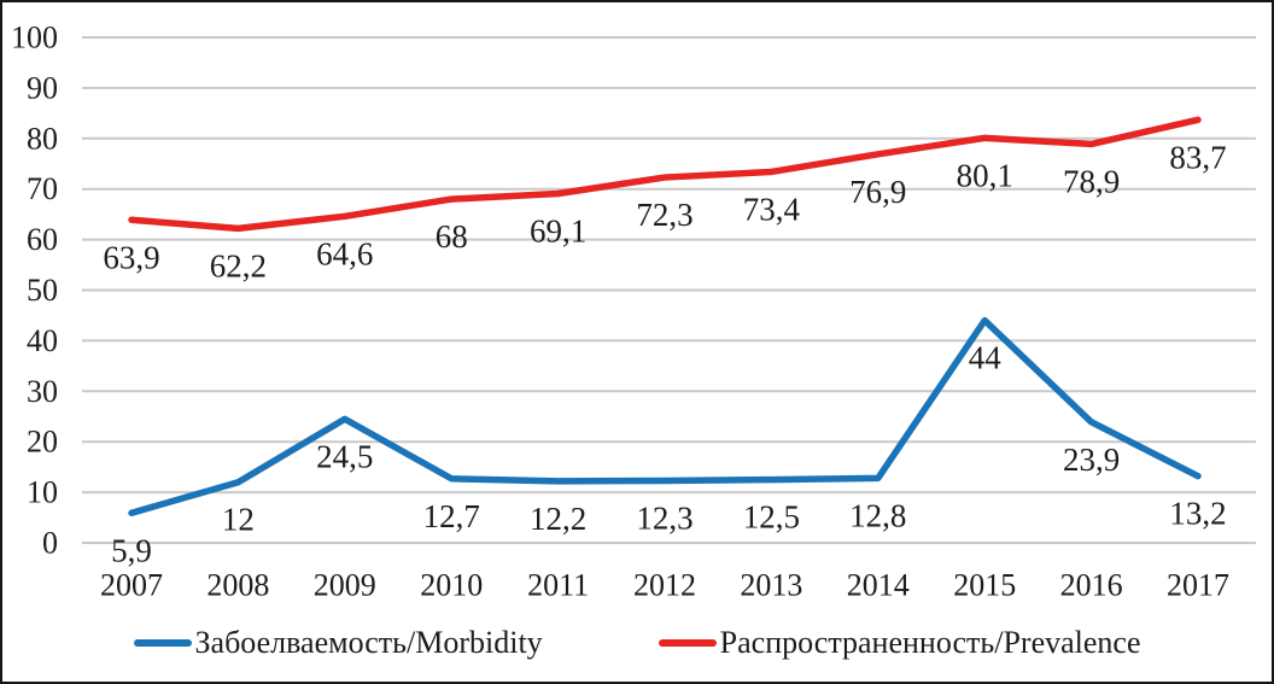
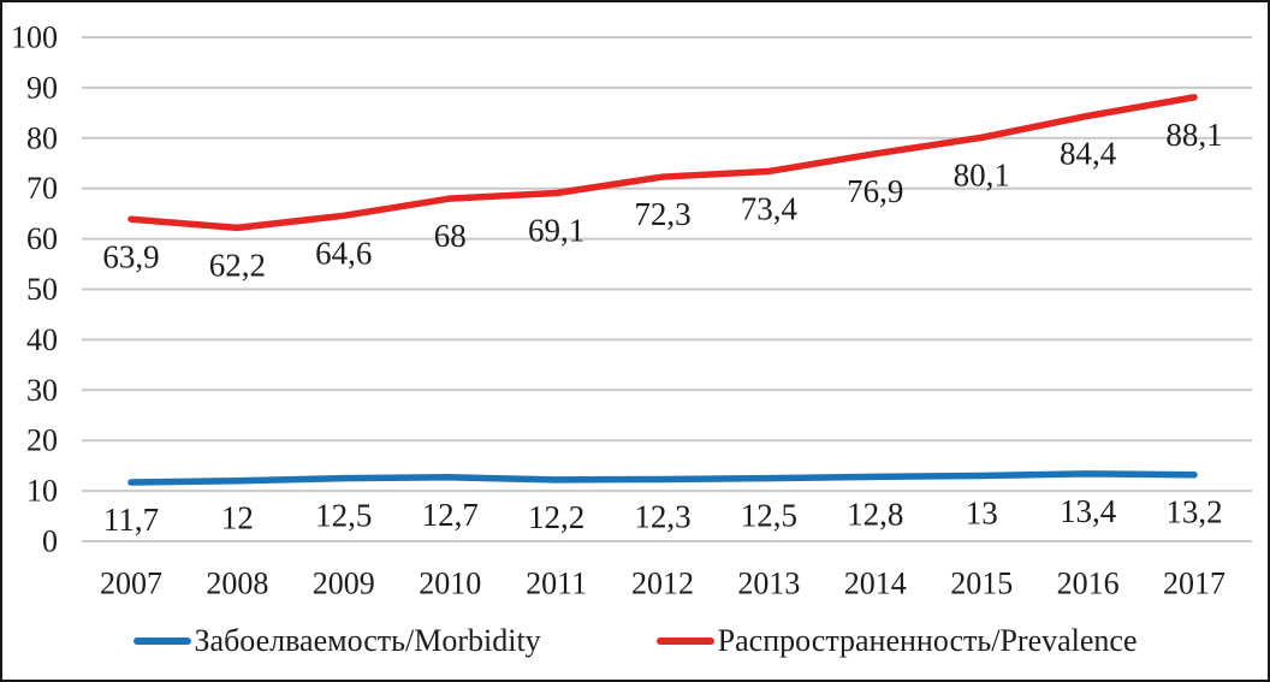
Забоелваемость/Morbidity/2007: 5,9 -> 11,7
Забоелваемость/Morbidity/2009: 24,5 -> 12,5
Забоелваемость/Morbidity/2015: 44 -> 13
Забоелваемость/Morbidity/2016: 23,9 -> 13,4
Распространенность/Prevalence/2016: 78,9 -> 84,4
Распространенность/Prevalence/2017: 83,7 -> 88,1
